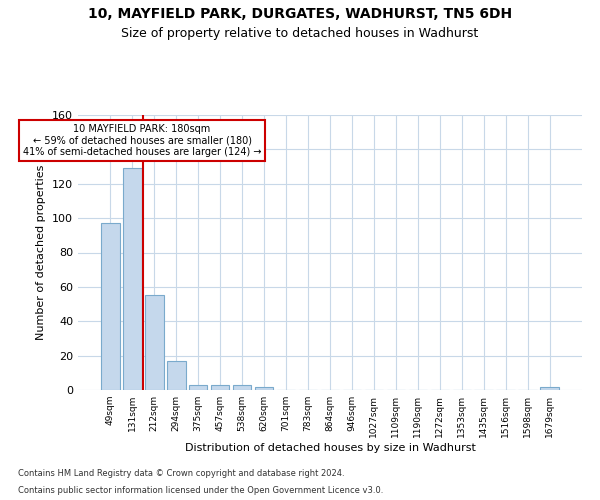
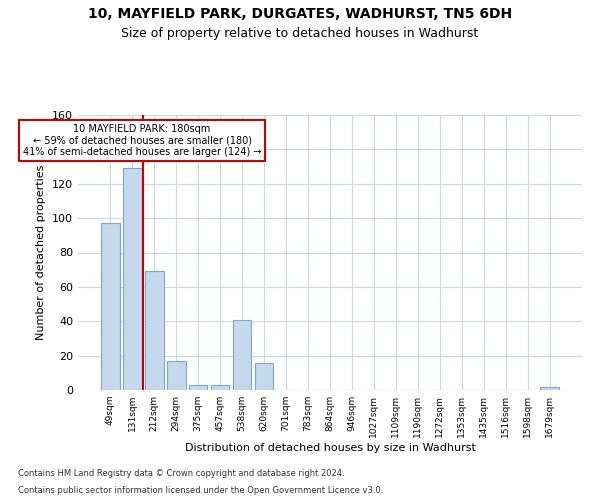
212sqm: 55 -> 69
538sqm: 3 -> 41
620sqm: 2 -> 16
